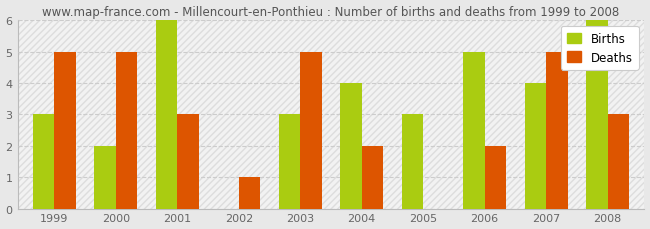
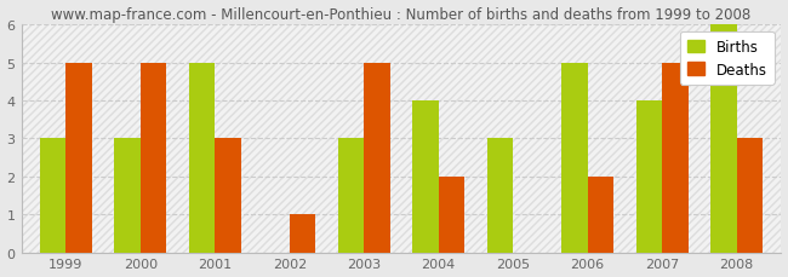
Births/2000: 2 -> 3
Births/2001: 6 -> 5
